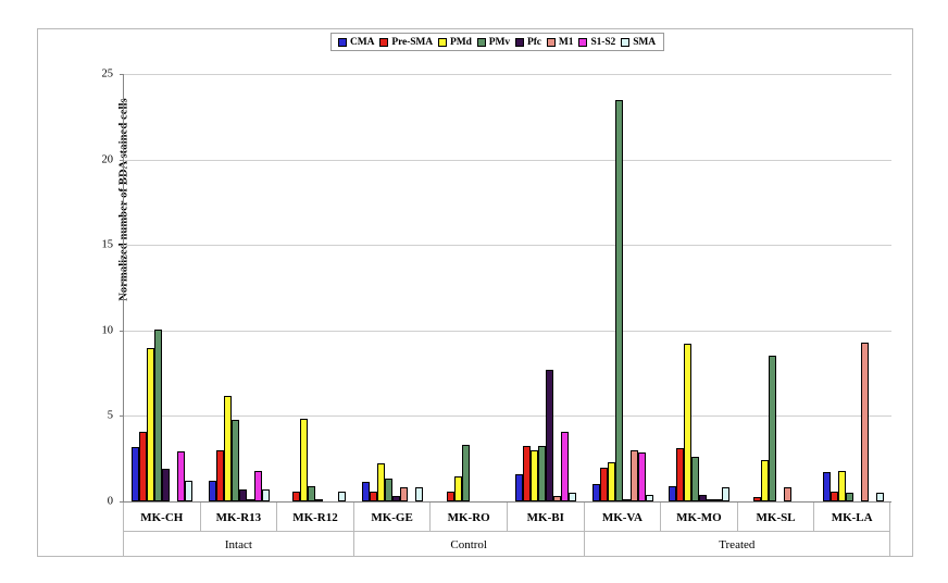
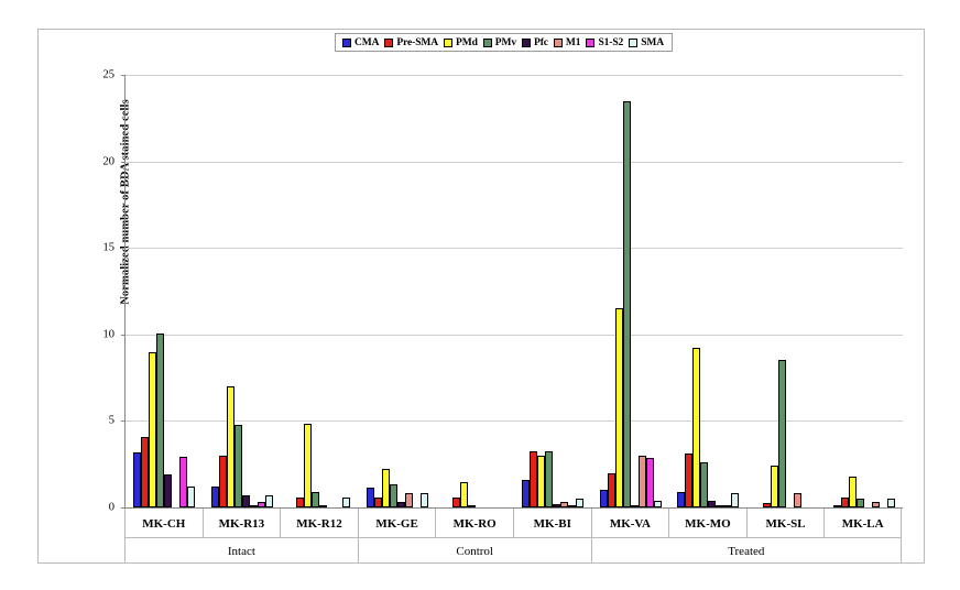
PMd/MK-R13: 6.2 -> 7.0
S1-S2/MK-R13: 1.8 -> 0.3
PMv/MK-RO: 3.3 -> 0.1
Pfc/MK-BI: 7.7 -> 0.2
S1-S2/MK-BI: 4.1 -> 0.1
PMd/MK-VA: 2.3 -> 11.5
CMA/MK-LA: 1.7 -> 0.1
M1/MK-LA: 9.3 -> 0.3
